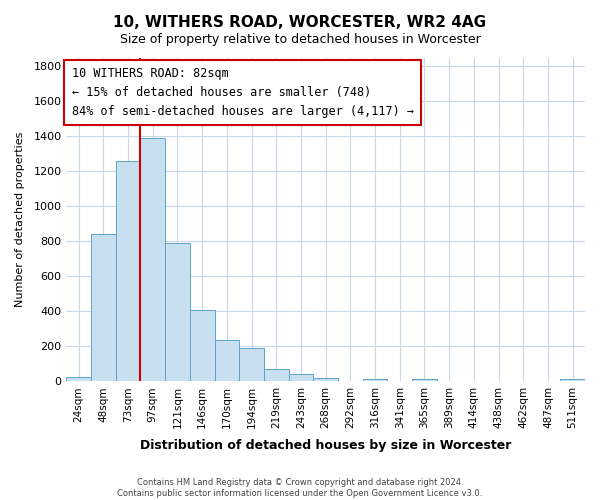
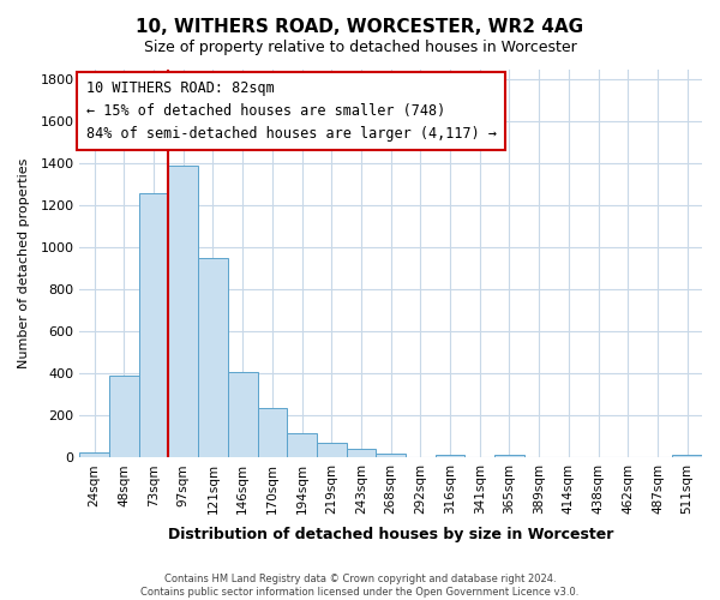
48sqm: 840 -> 390
121sqm: 790 -> 950
194sqm: 190 -> 120
